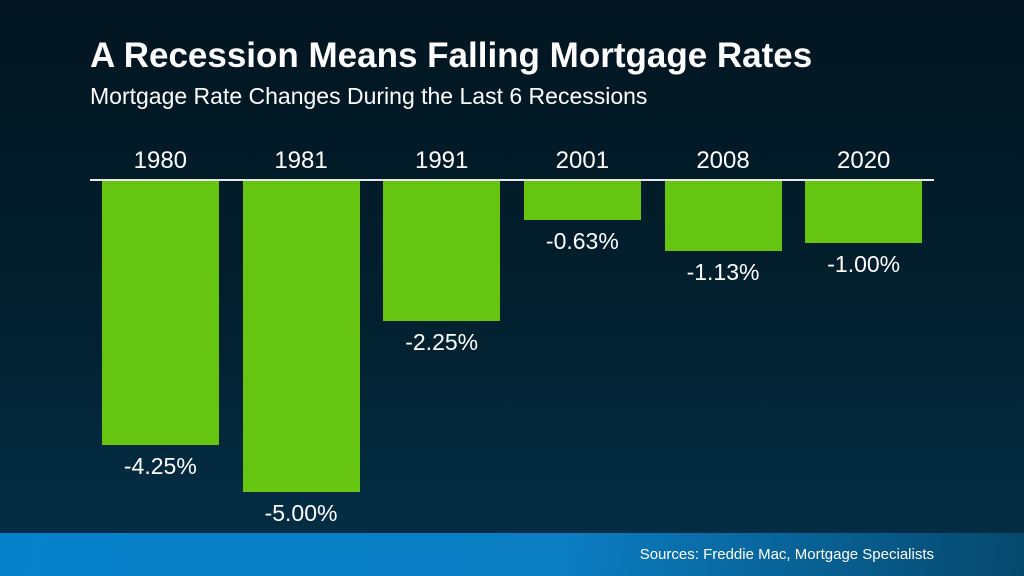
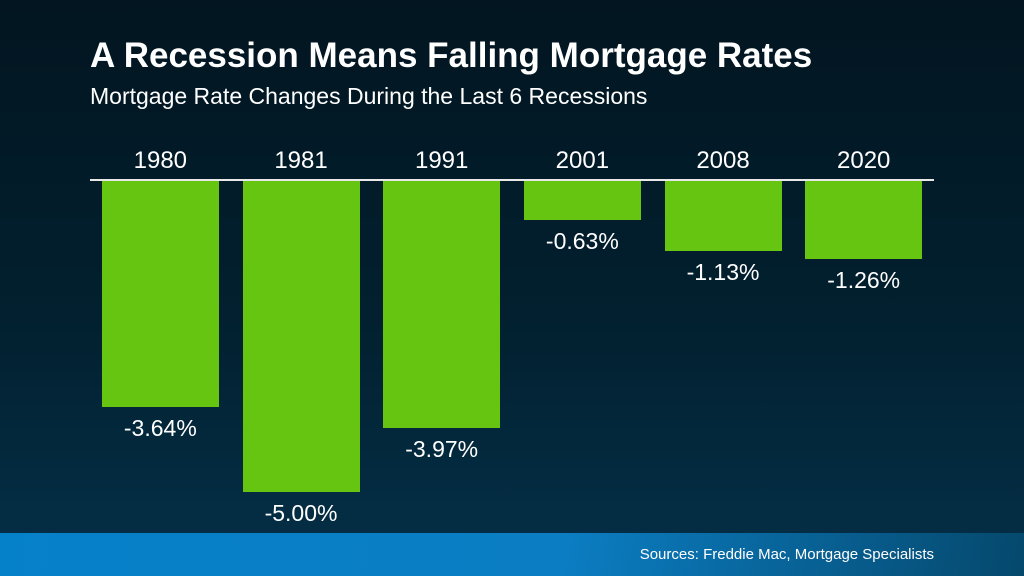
1980: -4.25% -> -3.64%
1991: -2.25% -> -3.97%
2020: -1.00% -> -1.26%
